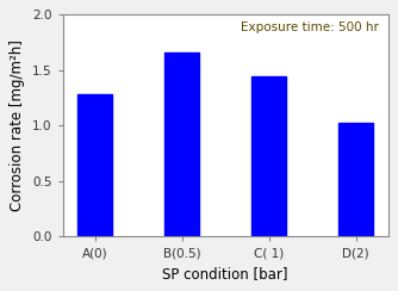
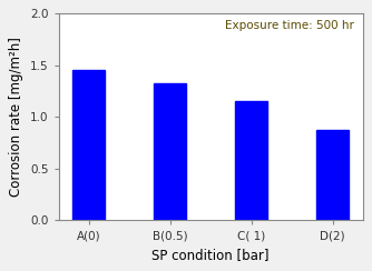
A(0): 1.28 -> 1.45
B(0.5): 1.66 -> 1.32
C( 1): 1.44 -> 1.15
D(2): 1.02 -> 0.87
